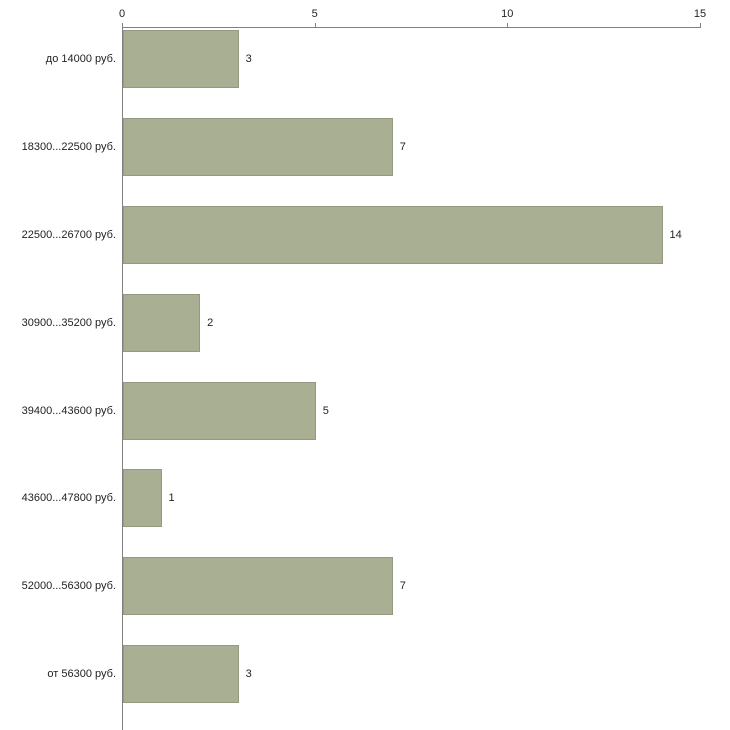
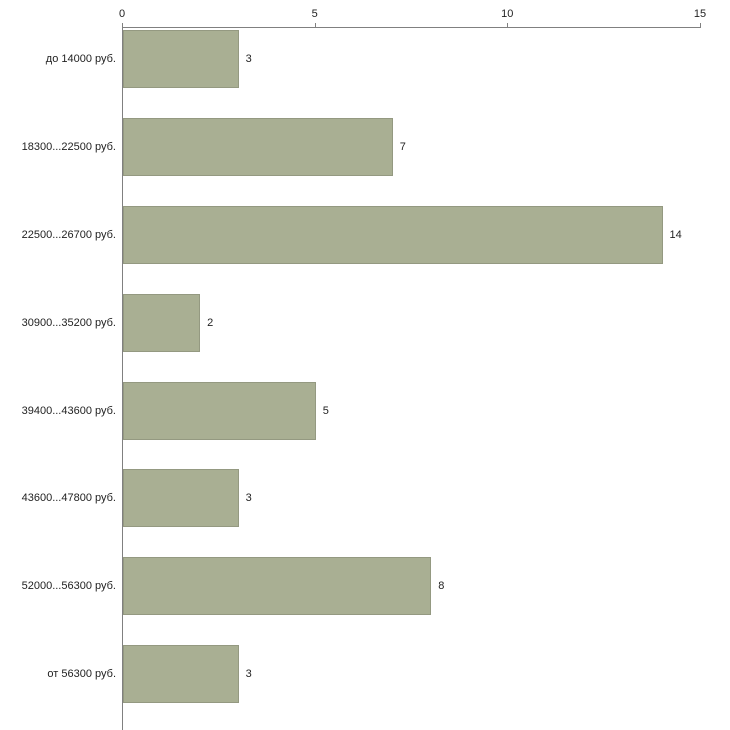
43600...47800 руб.: 1 -> 3
52000...56300 руб.: 7 -> 8
